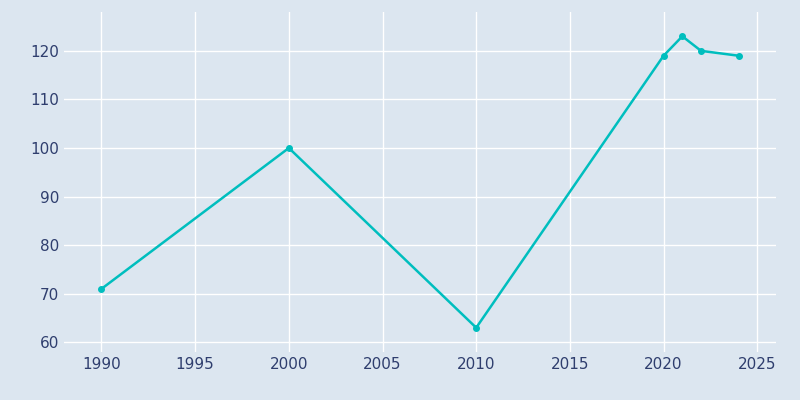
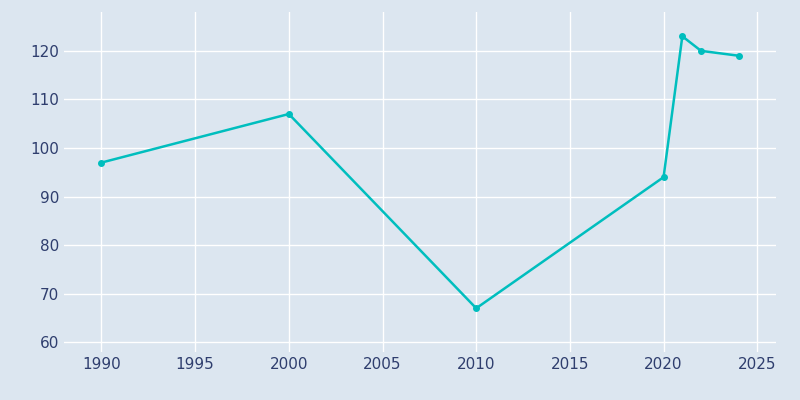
1990: 71 -> 97
2000: 100 -> 107
2010: 63 -> 67
2020: 119 -> 94
